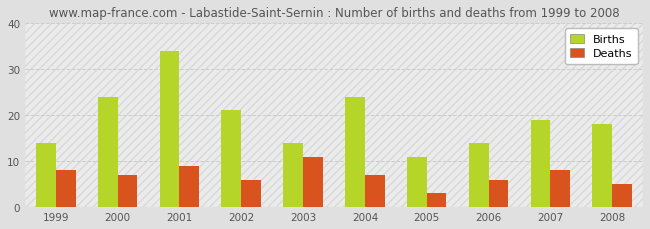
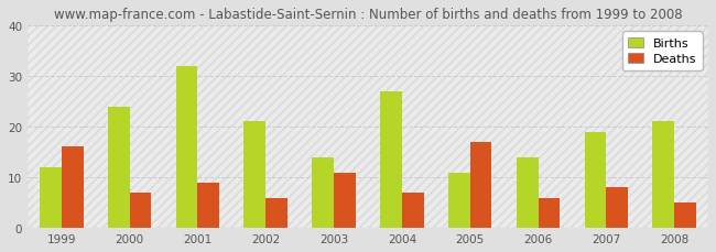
Births/1999: 14 -> 12
Deaths/1999: 8 -> 16
Births/2001: 34 -> 32
Births/2004: 24 -> 27
Deaths/2005: 3 -> 17
Births/2008: 18 -> 21
